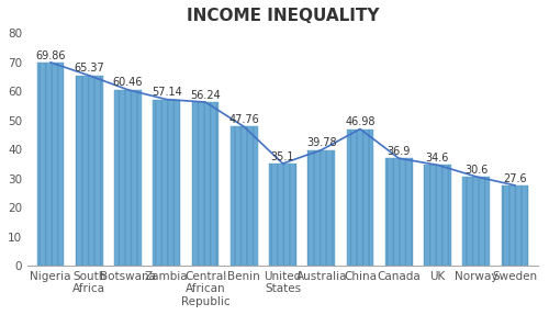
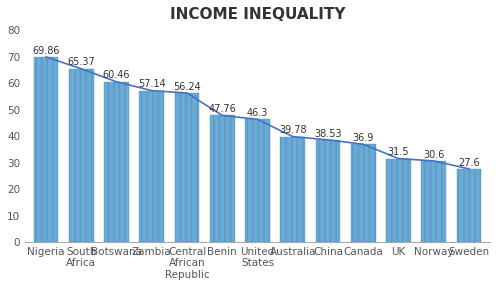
United States: 35.1 -> 46.3
China: 46.98 -> 38.53
UK: 34.6 -> 31.5
